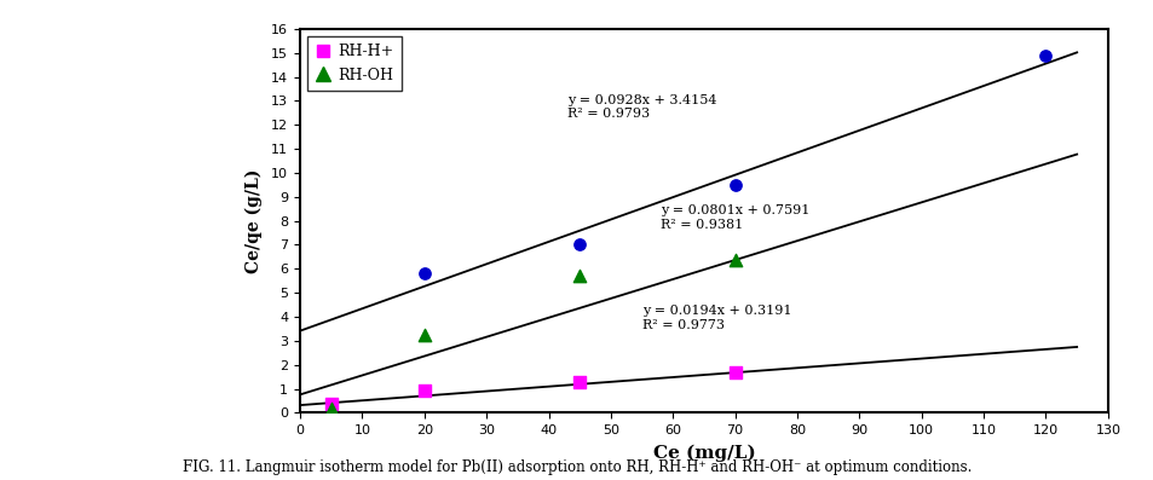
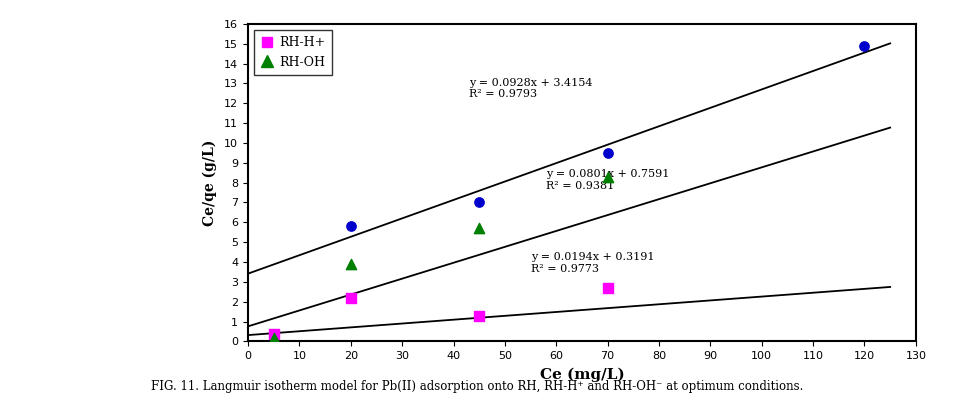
RH-H+/20: 0.9 -> 2.2
RH-OH/20: 3.3 -> 3.9
RH-H+/70: 1.7 -> 2.7
RH-OH/70: 6.4 -> 8.3
